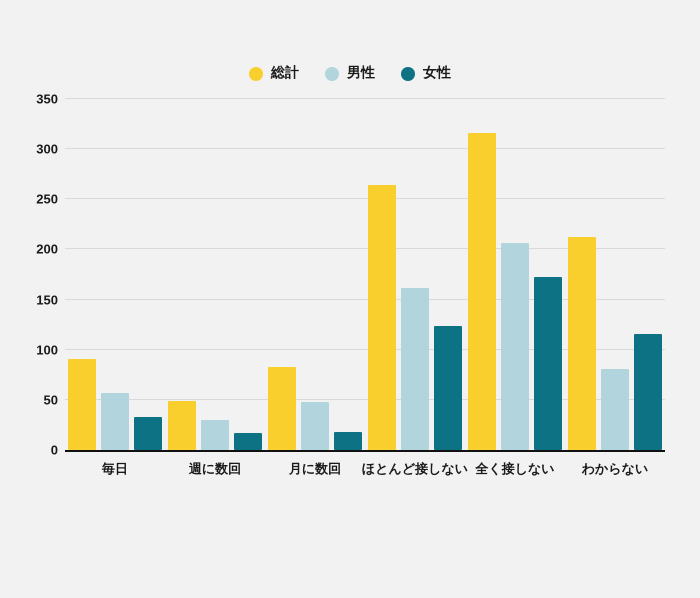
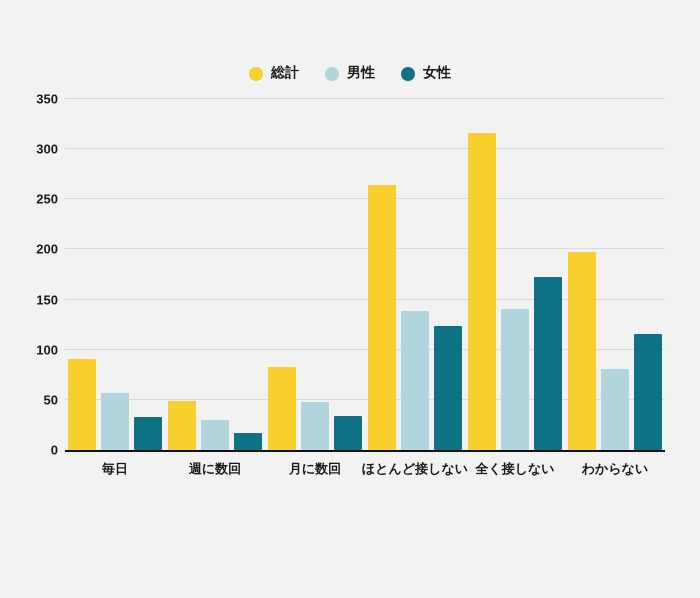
女性/月に数回: 18 -> 34
男性/ほとんど接しない: 162 -> 139
男性/全く接しない: 206 -> 141
総計/わからない: 212 -> 197
